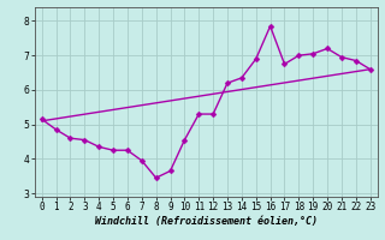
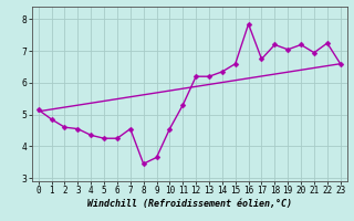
7: 3.95 -> 4.55
12: 5.30 -> 6.20
15: 6.90 -> 6.60
18: 7.00 -> 7.20
22: 6.85 -> 7.25
